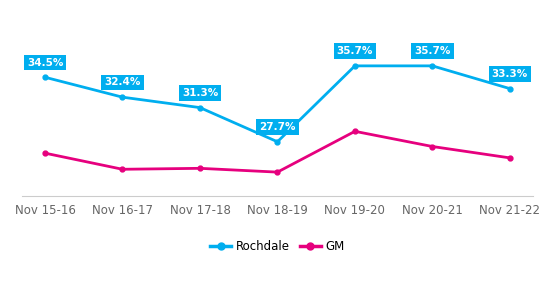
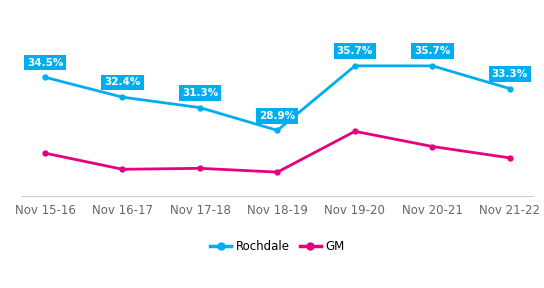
Rochdale/Nov 18-19: 27.7% -> 28.9%
